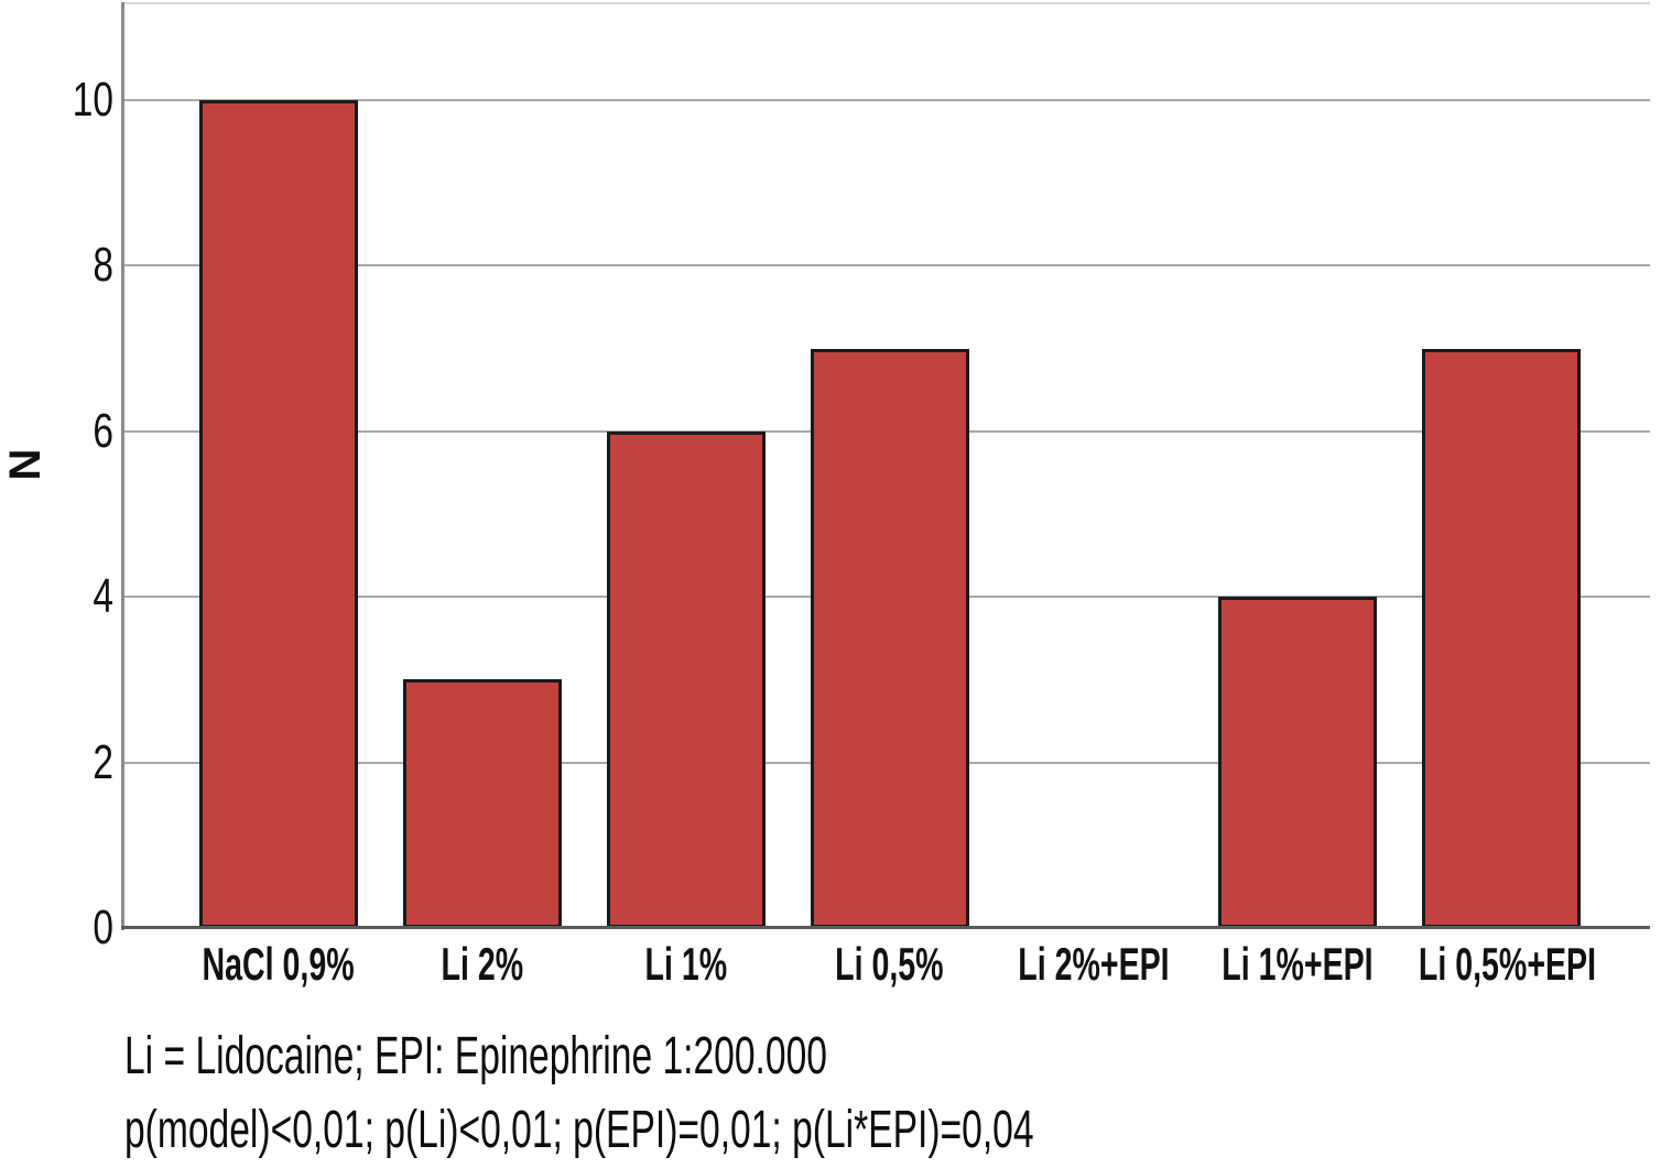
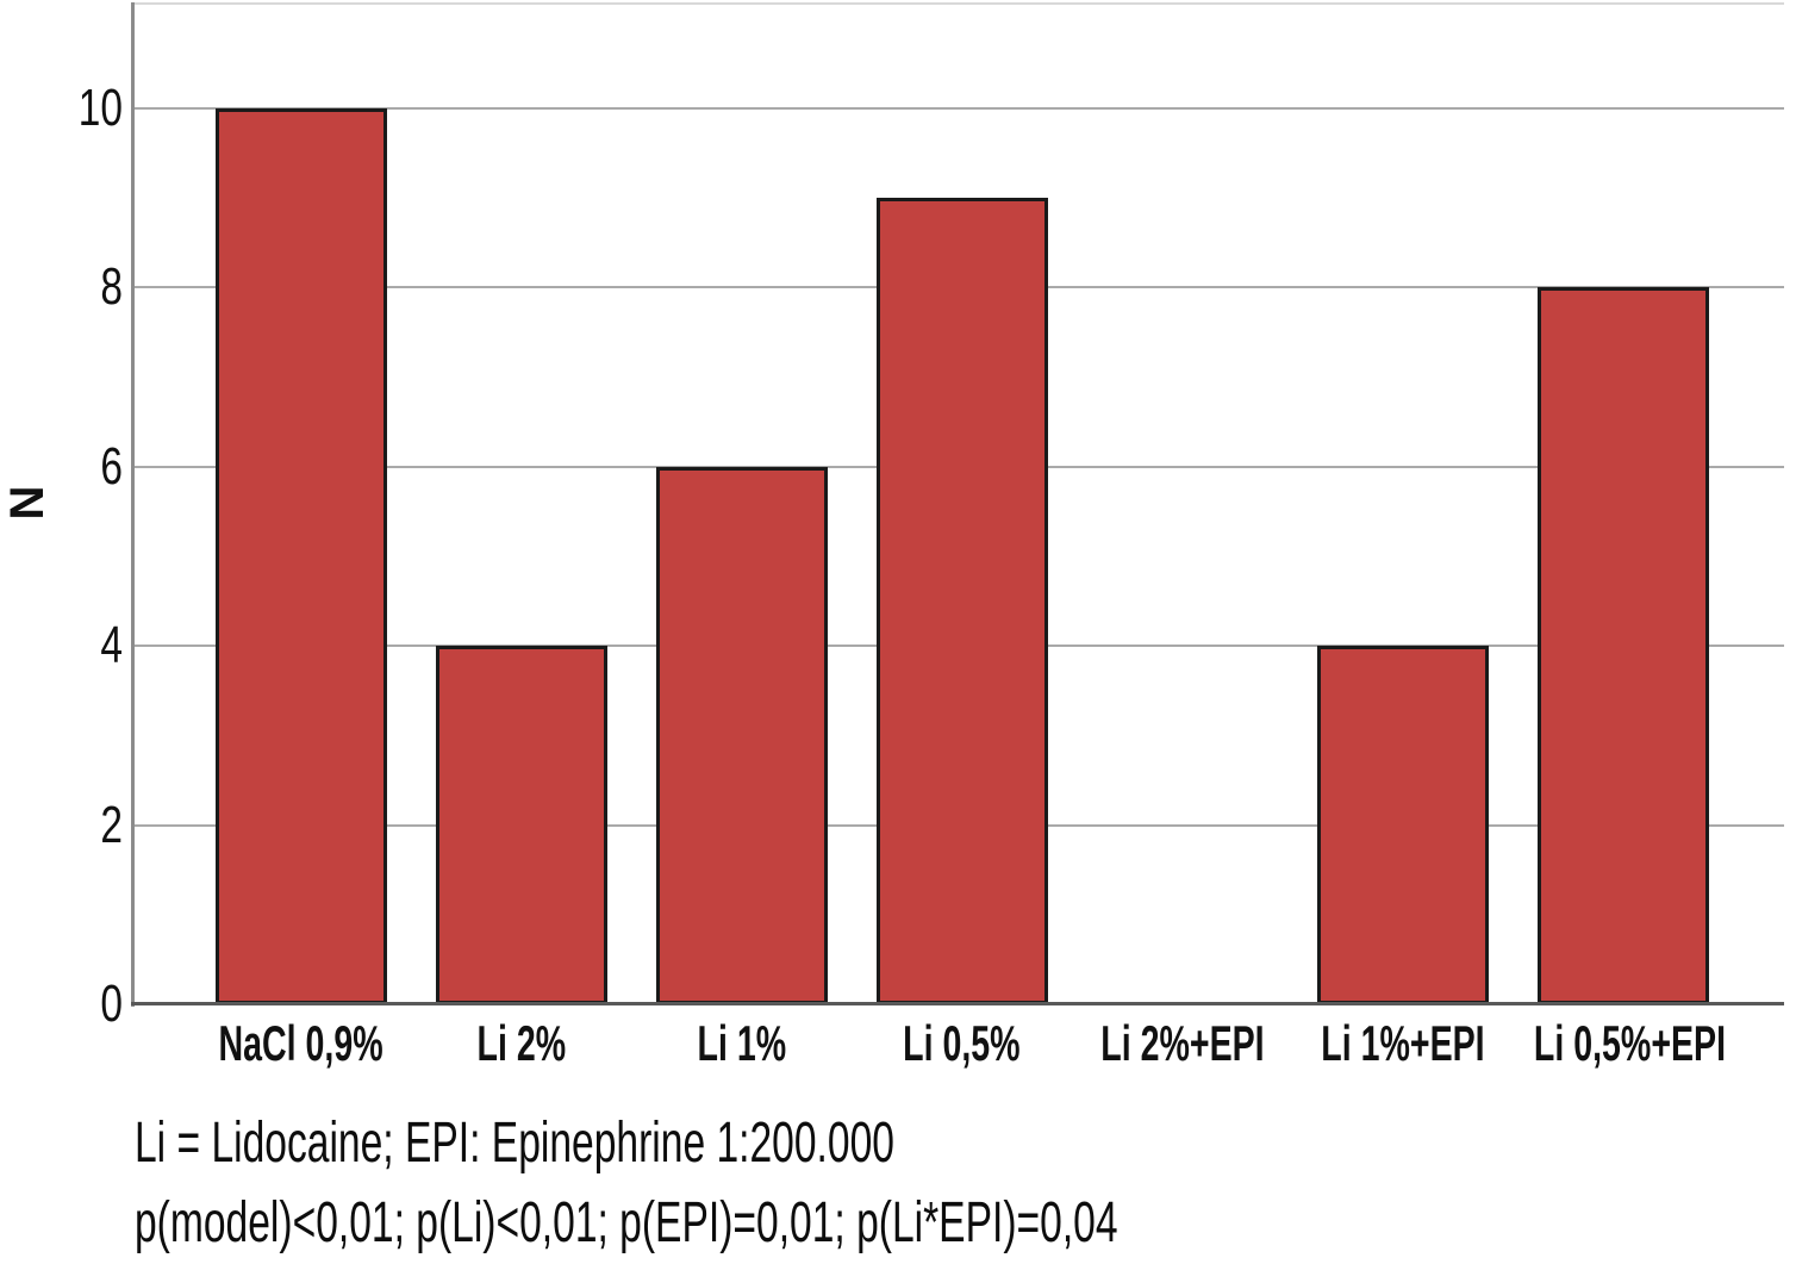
Li 2%: 3 -> 4
Li 0,5%: 7 -> 9
Li 0,5%+EPI: 7 -> 8
